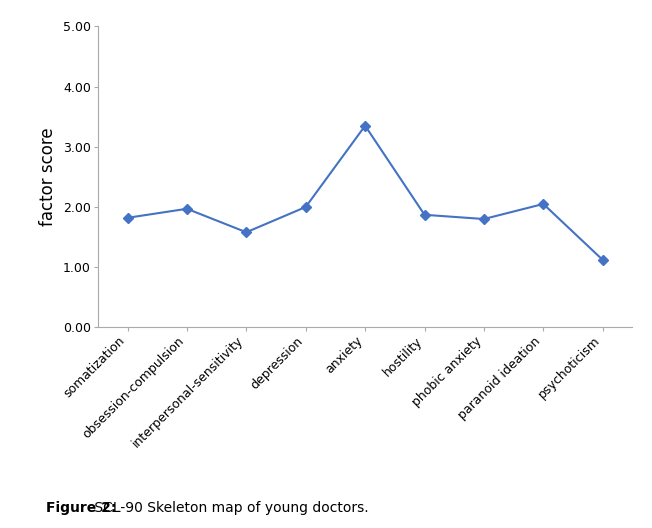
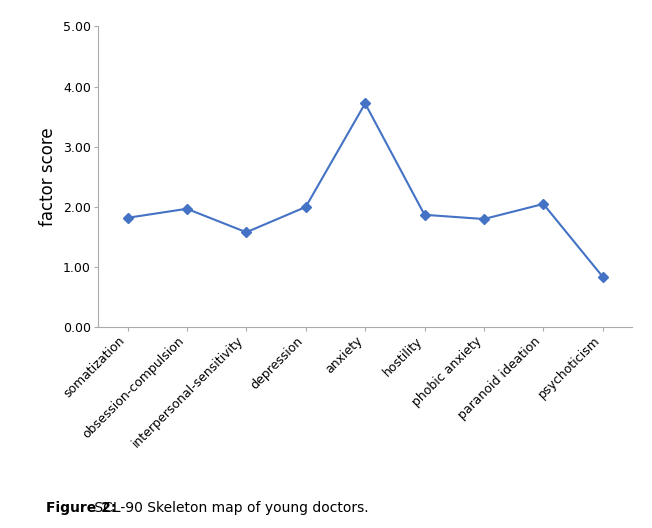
anxiety: 3.35 -> 3.72
psychoticism: 1.12 -> 0.84
